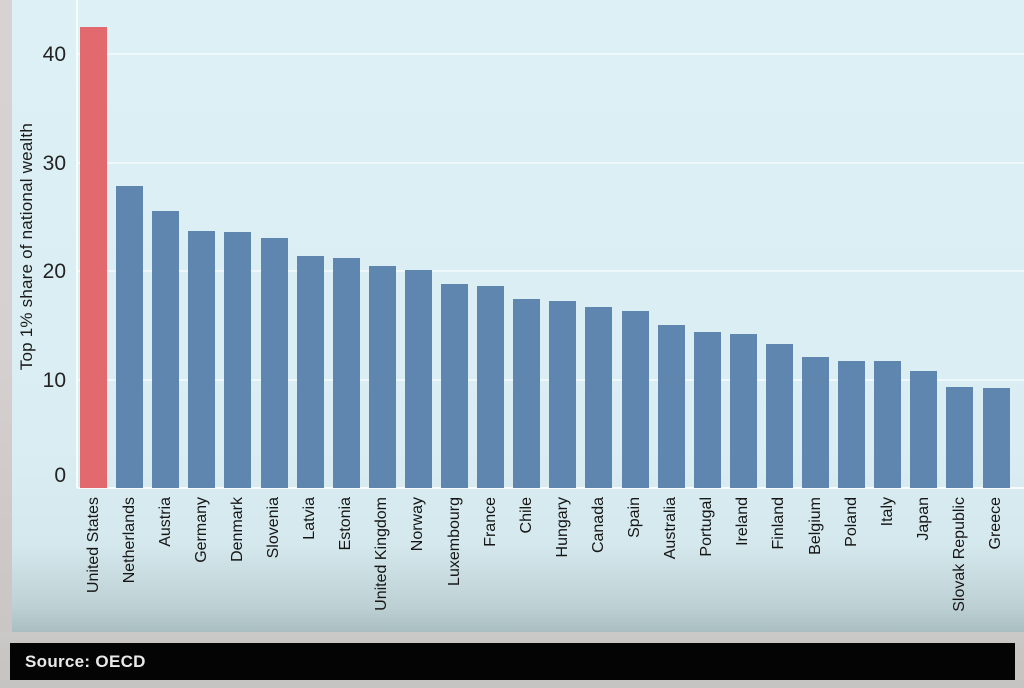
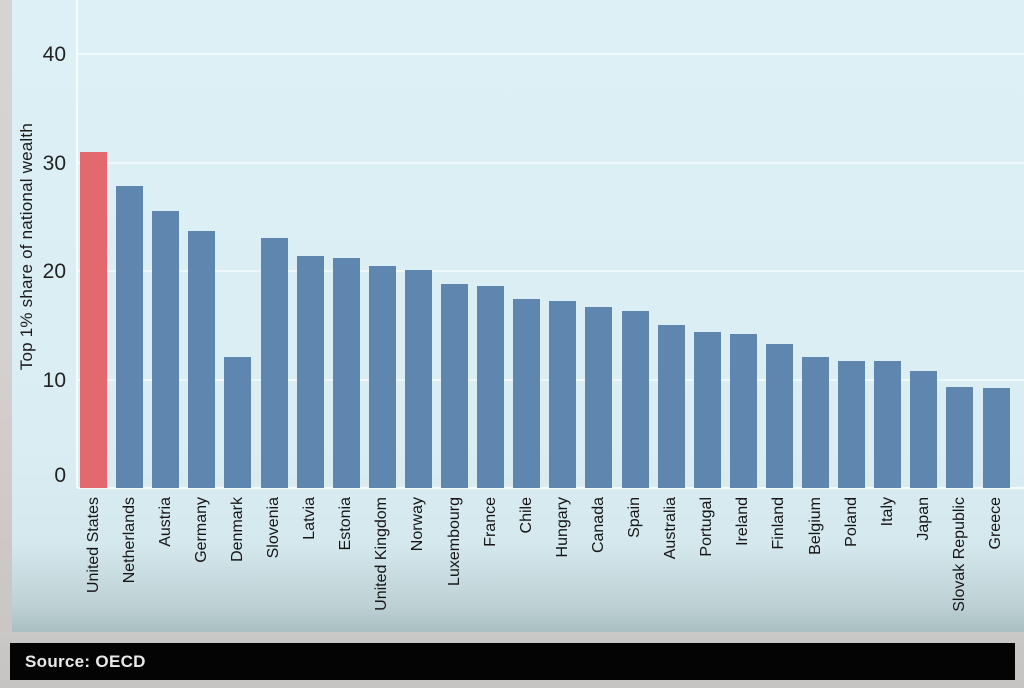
United States: 42.5 -> 31.0
Denmark: 23.6 -> 12.1
